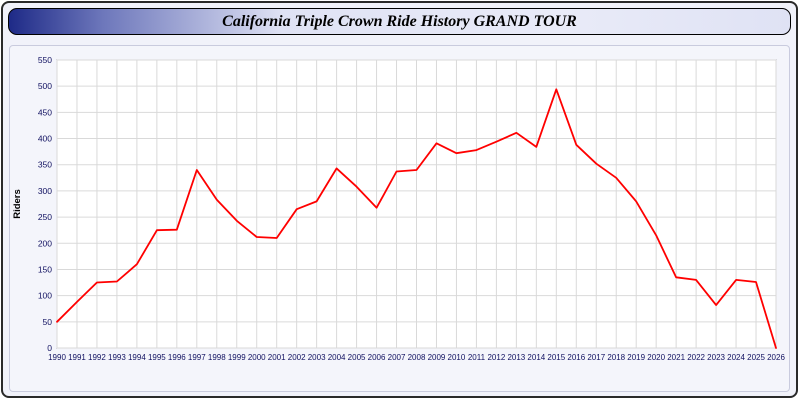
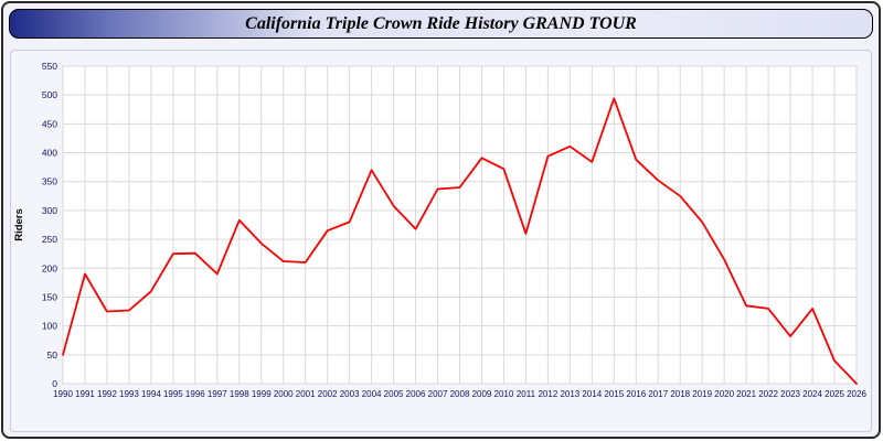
1991: 90 -> 190
1997: 340 -> 190
2004: 340 -> 370
2011: 380 -> 260
2025: 130 -> 40
